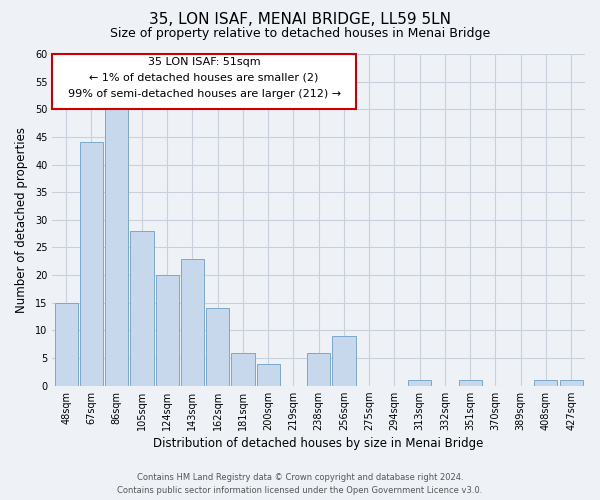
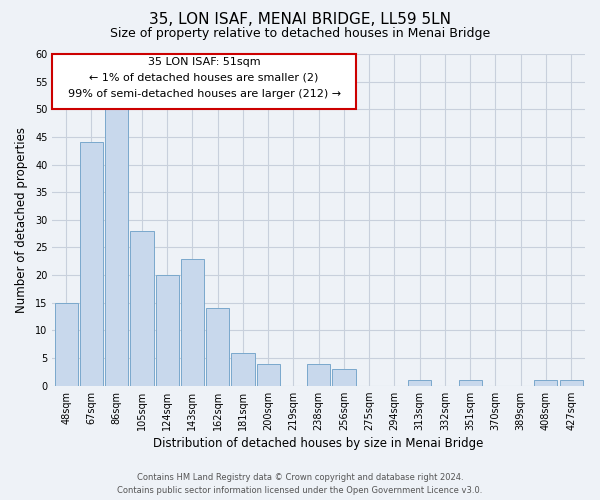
238sqm: 6 -> 4
256sqm: 9 -> 3
